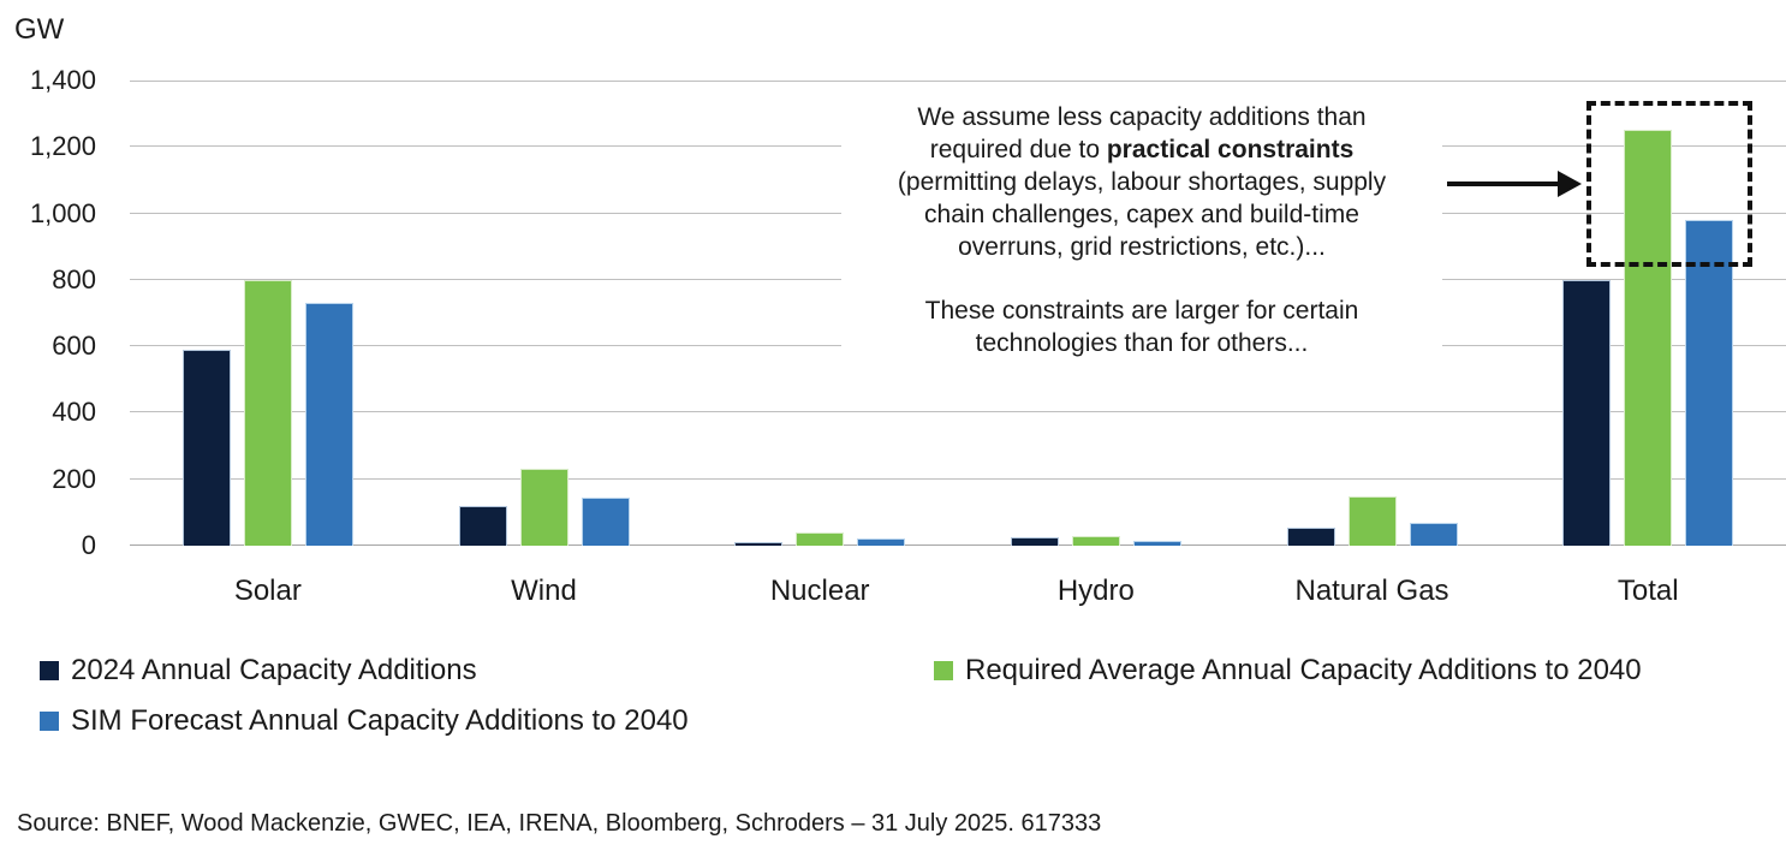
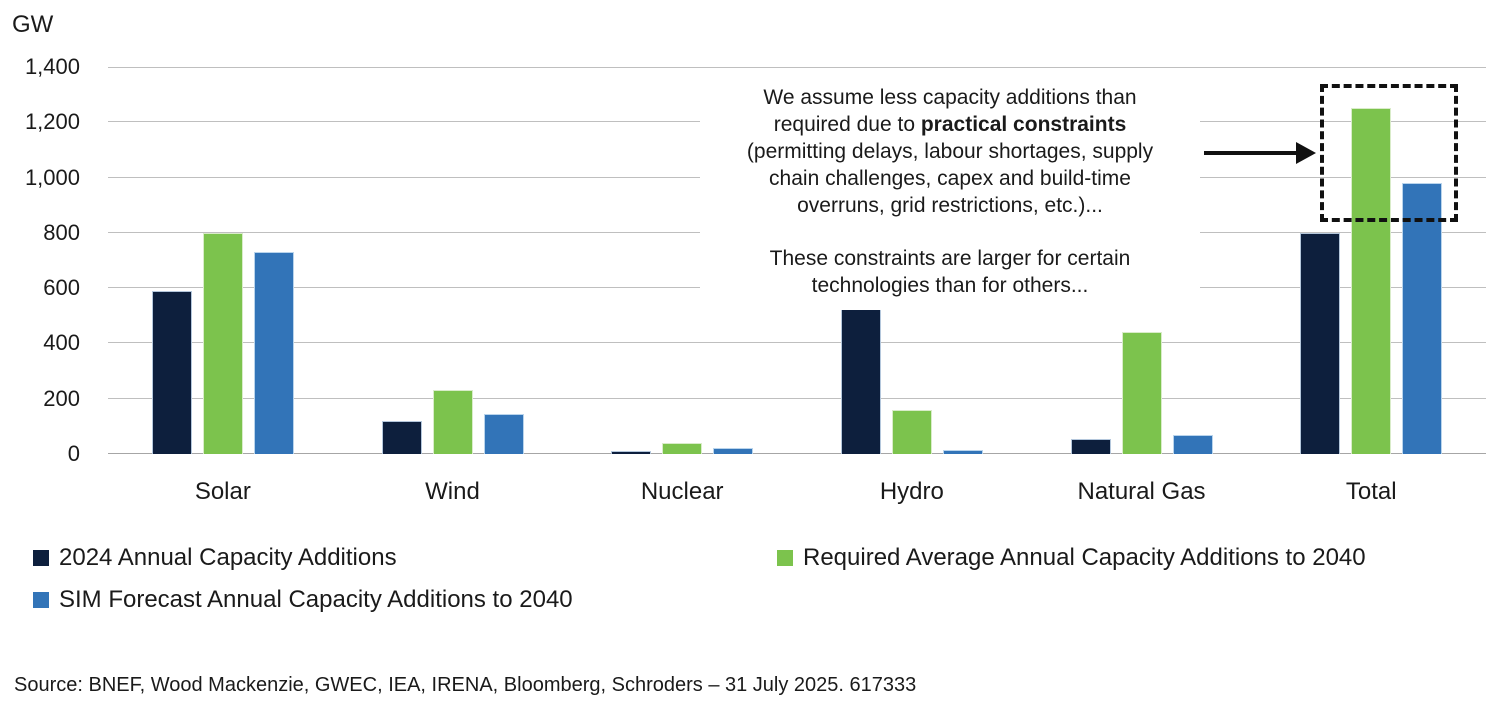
2024 Annual Capacity Additions/Hydro: 20 -> 570
Required Average Annual Capacity Additions to 2040/Hydro: 30 -> 160
Required Average Annual Capacity Additions to 2040/Natural Gas: 150 -> 440
